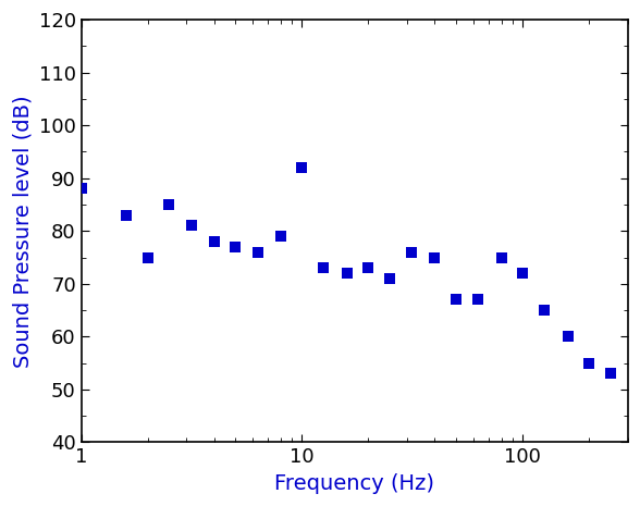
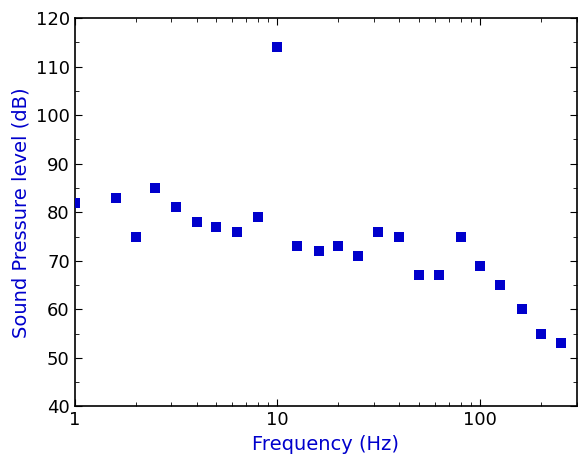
1: 88 -> 82
10: 92 -> 114
100: 72 -> 69
